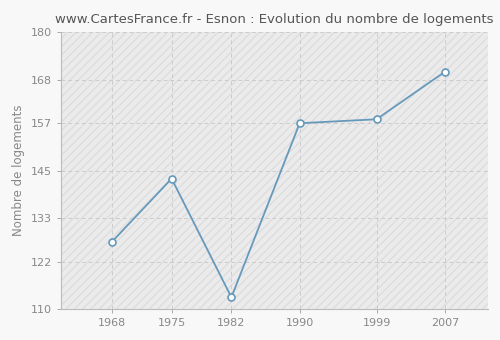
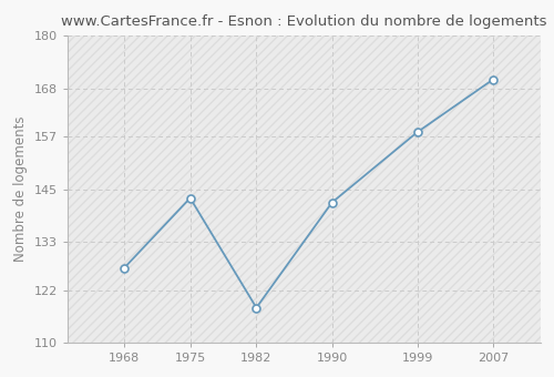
1982: 113 -> 118
1990: 157 -> 142
